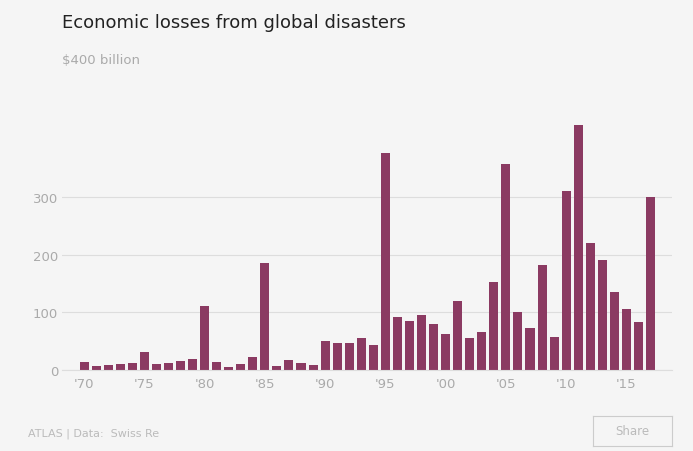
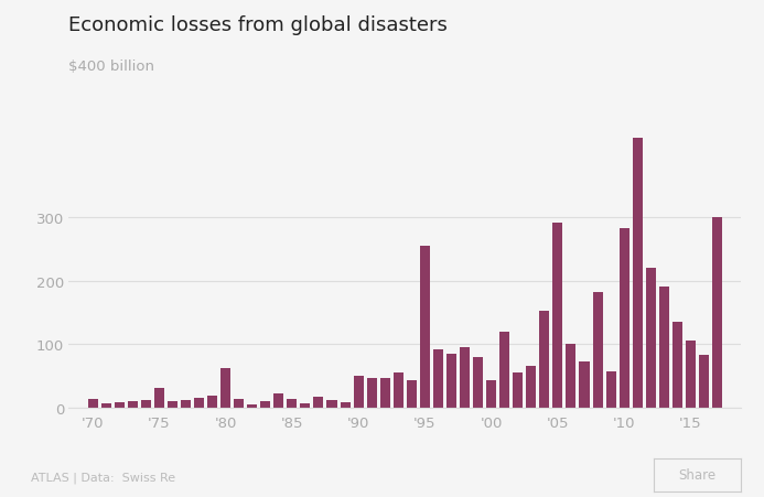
'80: 110 -> 62
'85: 186 -> 14
'95: 376 -> 255
'00: 62 -> 42
'05: 358 -> 292
'10: 310 -> 283
